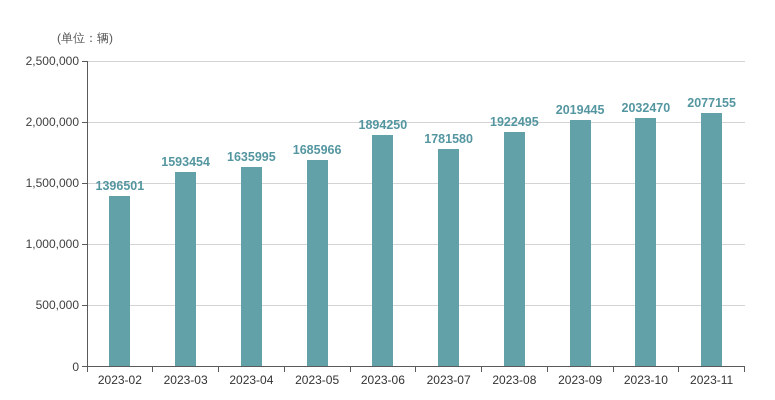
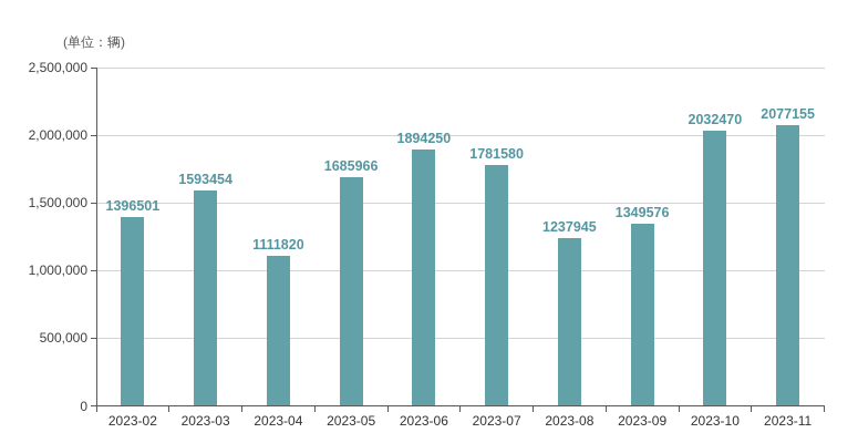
2023-04: 1635995 -> 1111820
2023-08: 1922495 -> 1237945
2023-09: 2019445 -> 1349576
